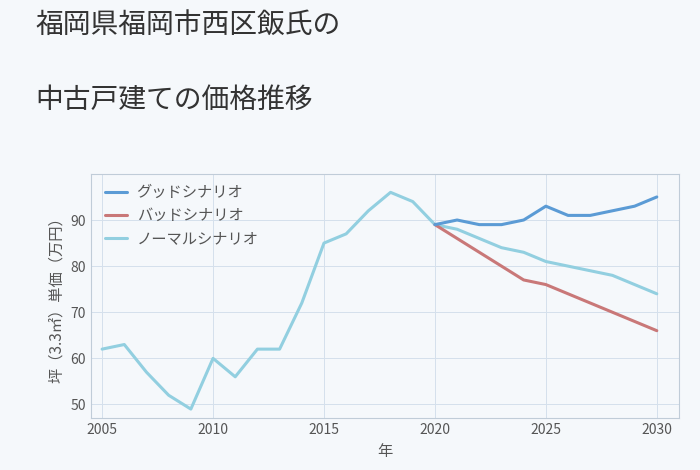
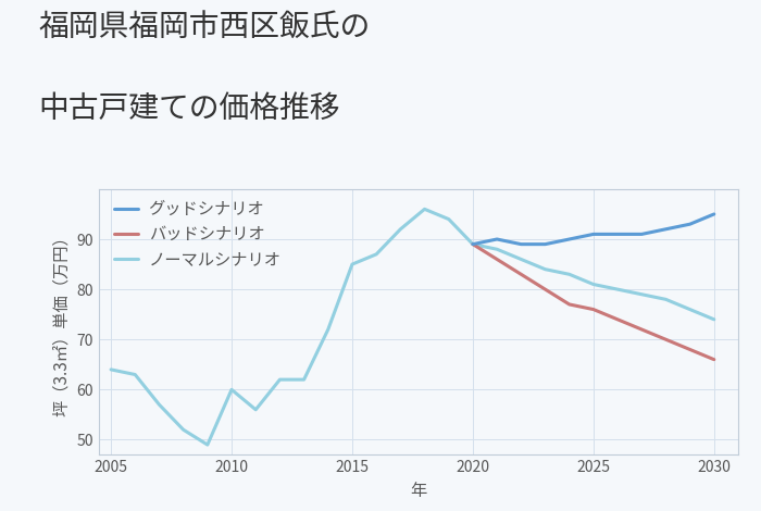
ノーマルシナリオ/2005: 62 -> 64
グッドシナリオ/2025: 93 -> 91
